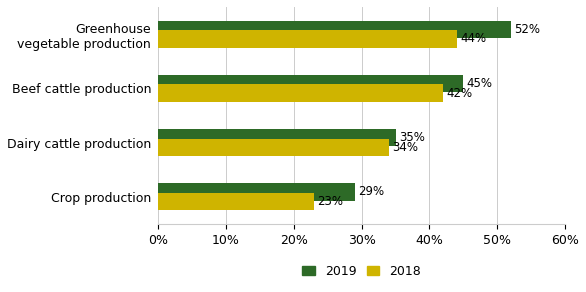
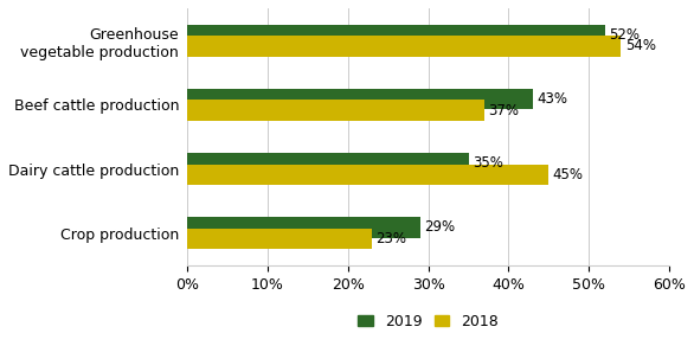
2018/Greenhouse vegetable production: 44% -> 54%
2019/Beef cattle production: 45% -> 43%
2018/Beef cattle production: 42% -> 37%
2018/Dairy cattle production: 34% -> 45%
